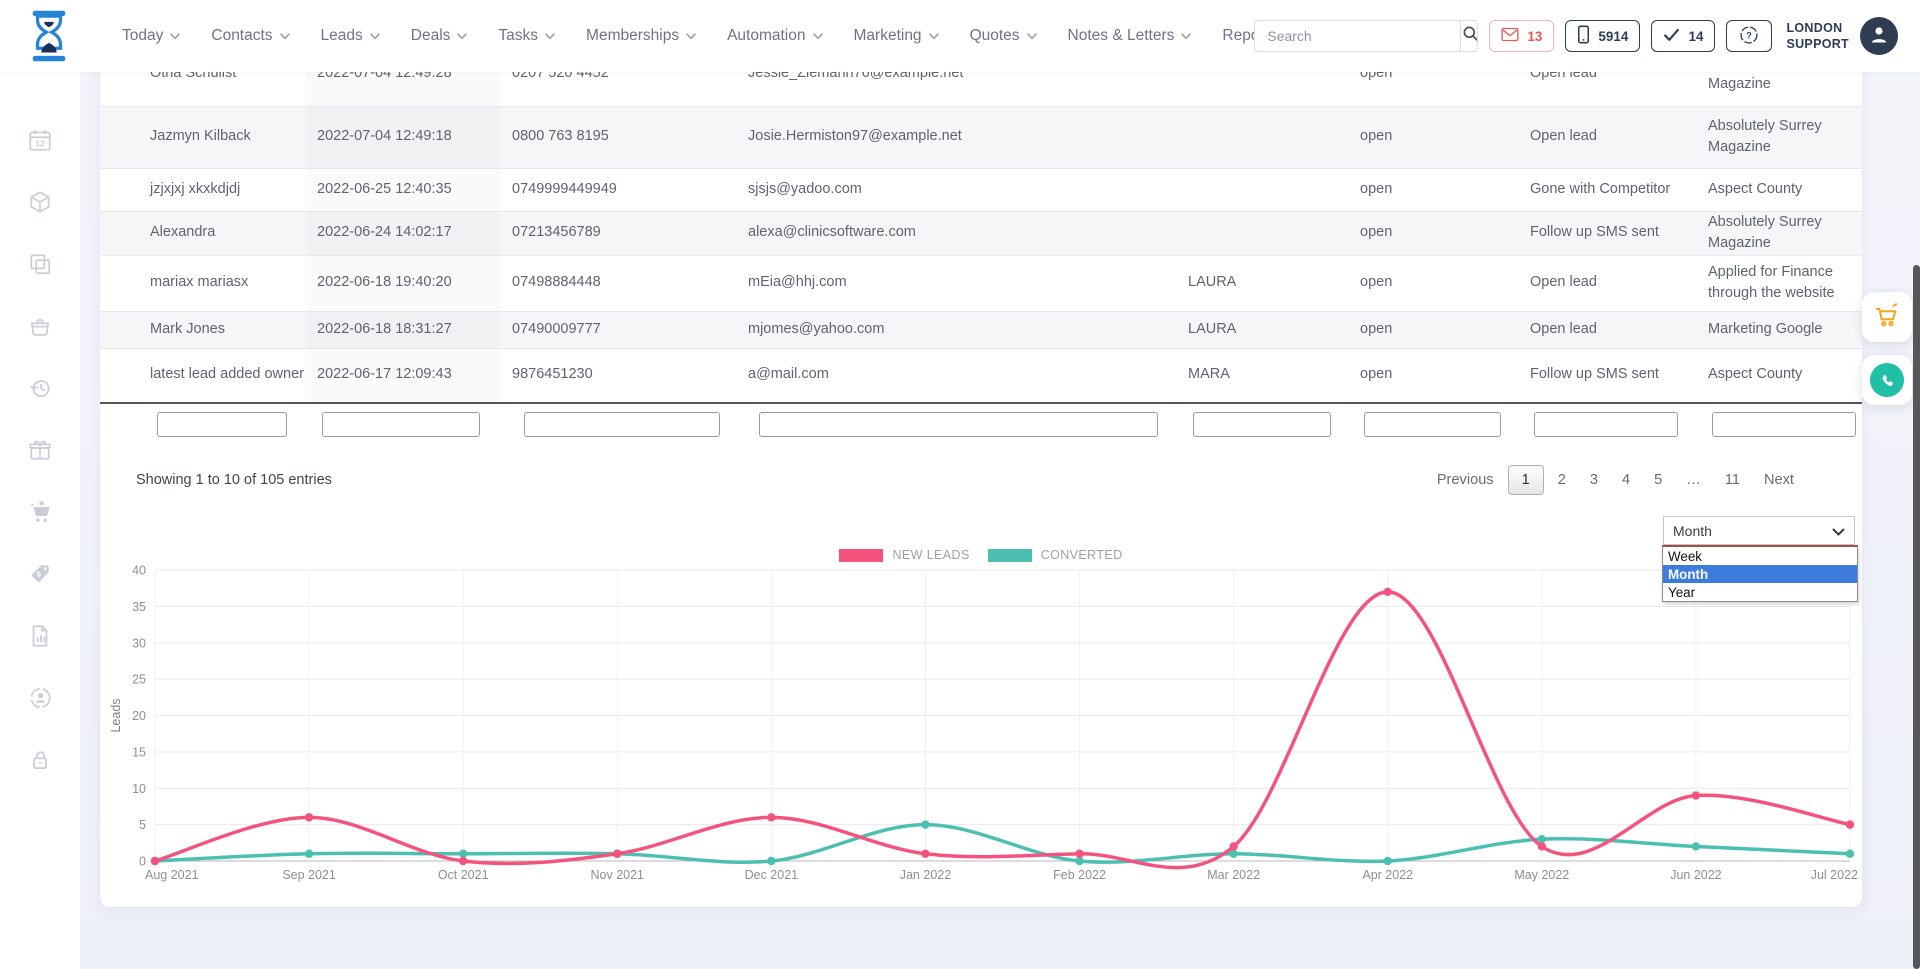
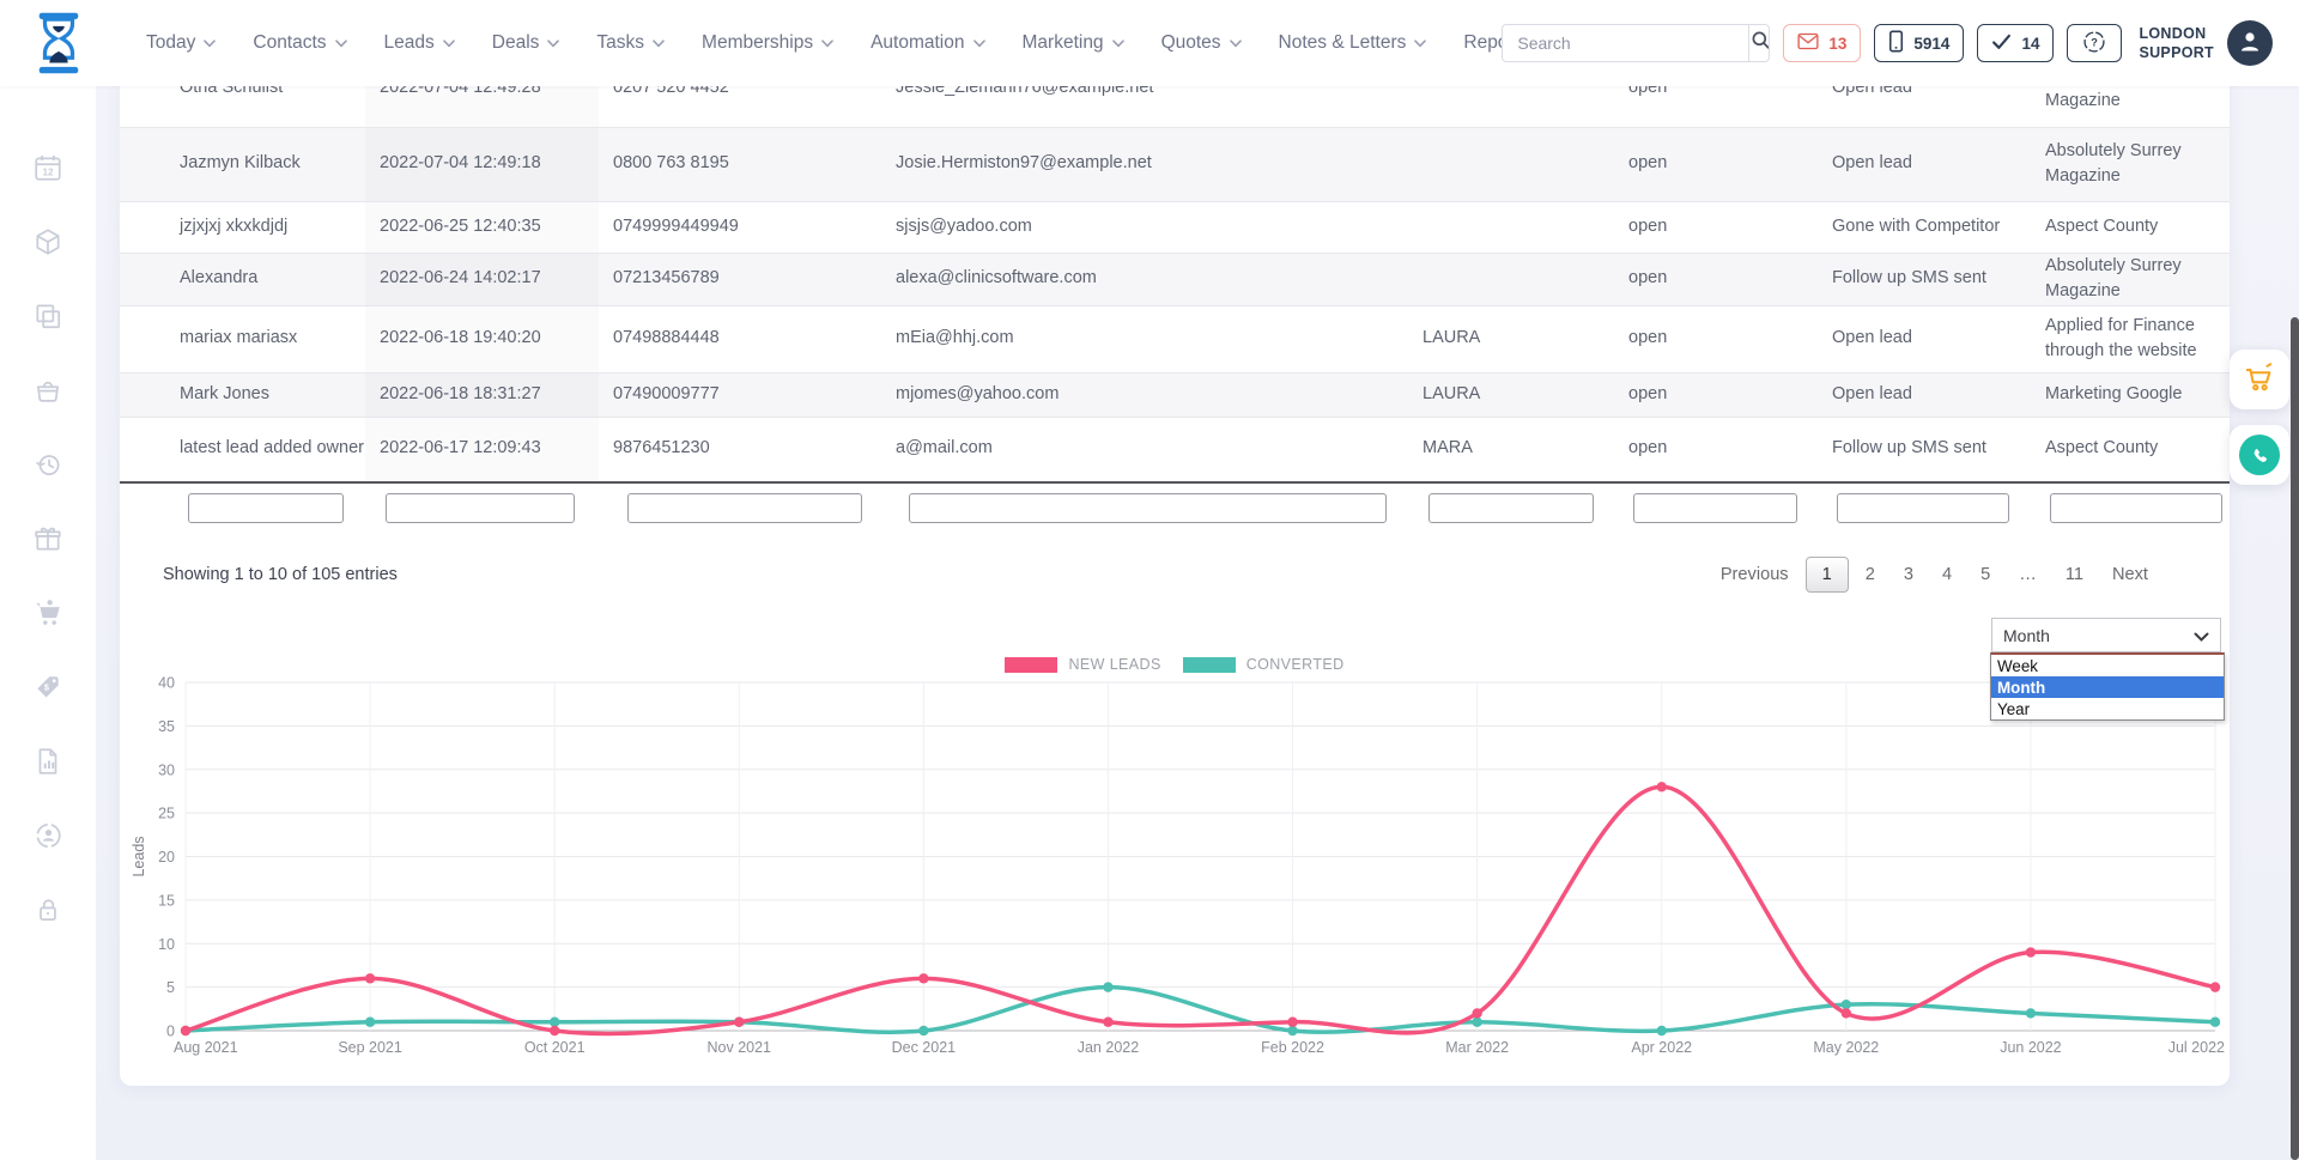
NEW LEADS/Apr 2022: 37 -> 28
